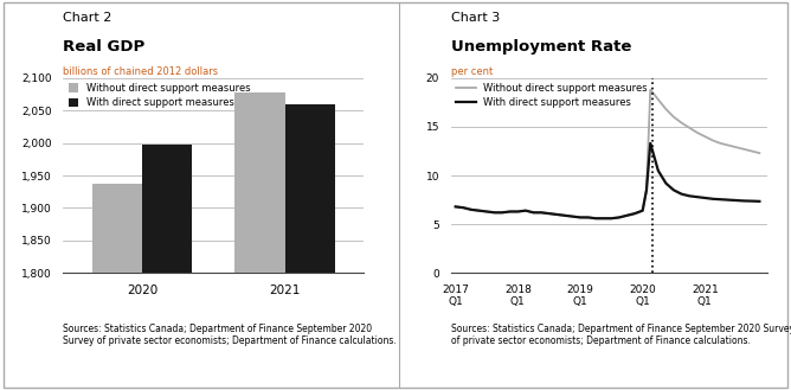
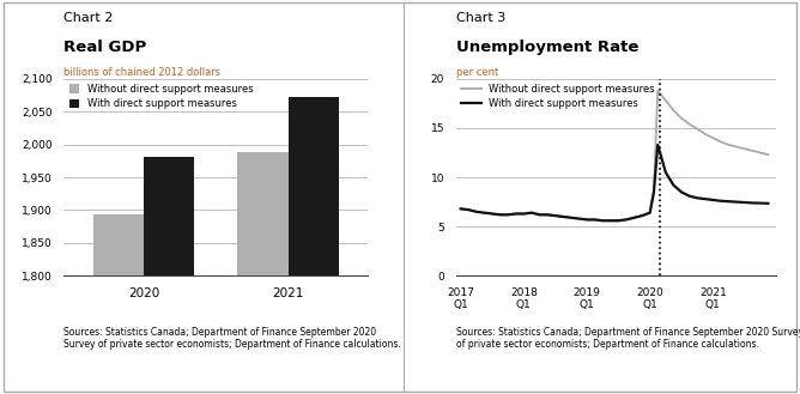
Without direct support measures/2020: 1,938 -> 1,893
With direct support measures/2020: 1,998 -> 1,982
Without direct support measures/2021: 2,078 -> 1,988
With direct support measures/2021: 2,060 -> 2,073
